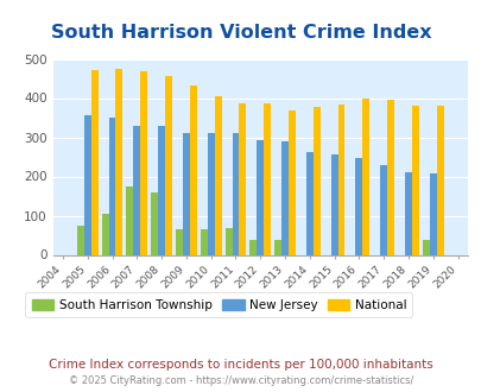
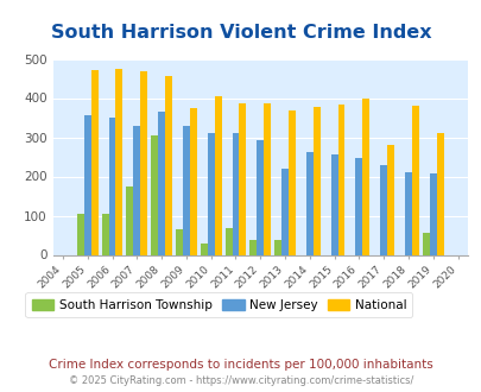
South Harrison Township/2005: 75 -> 105
South Harrison Township/2008: 160 -> 305
New Jersey/2008: 330 -> 365
New Jersey/2009: 312 -> 330
National/2009: 432 -> 375
South Harrison Township/2010: 65 -> 30
New Jersey/2013: 290 -> 220
National/2017: 394 -> 280
South Harrison Township/2019: 38 -> 55
National/2019: 380 -> 310
